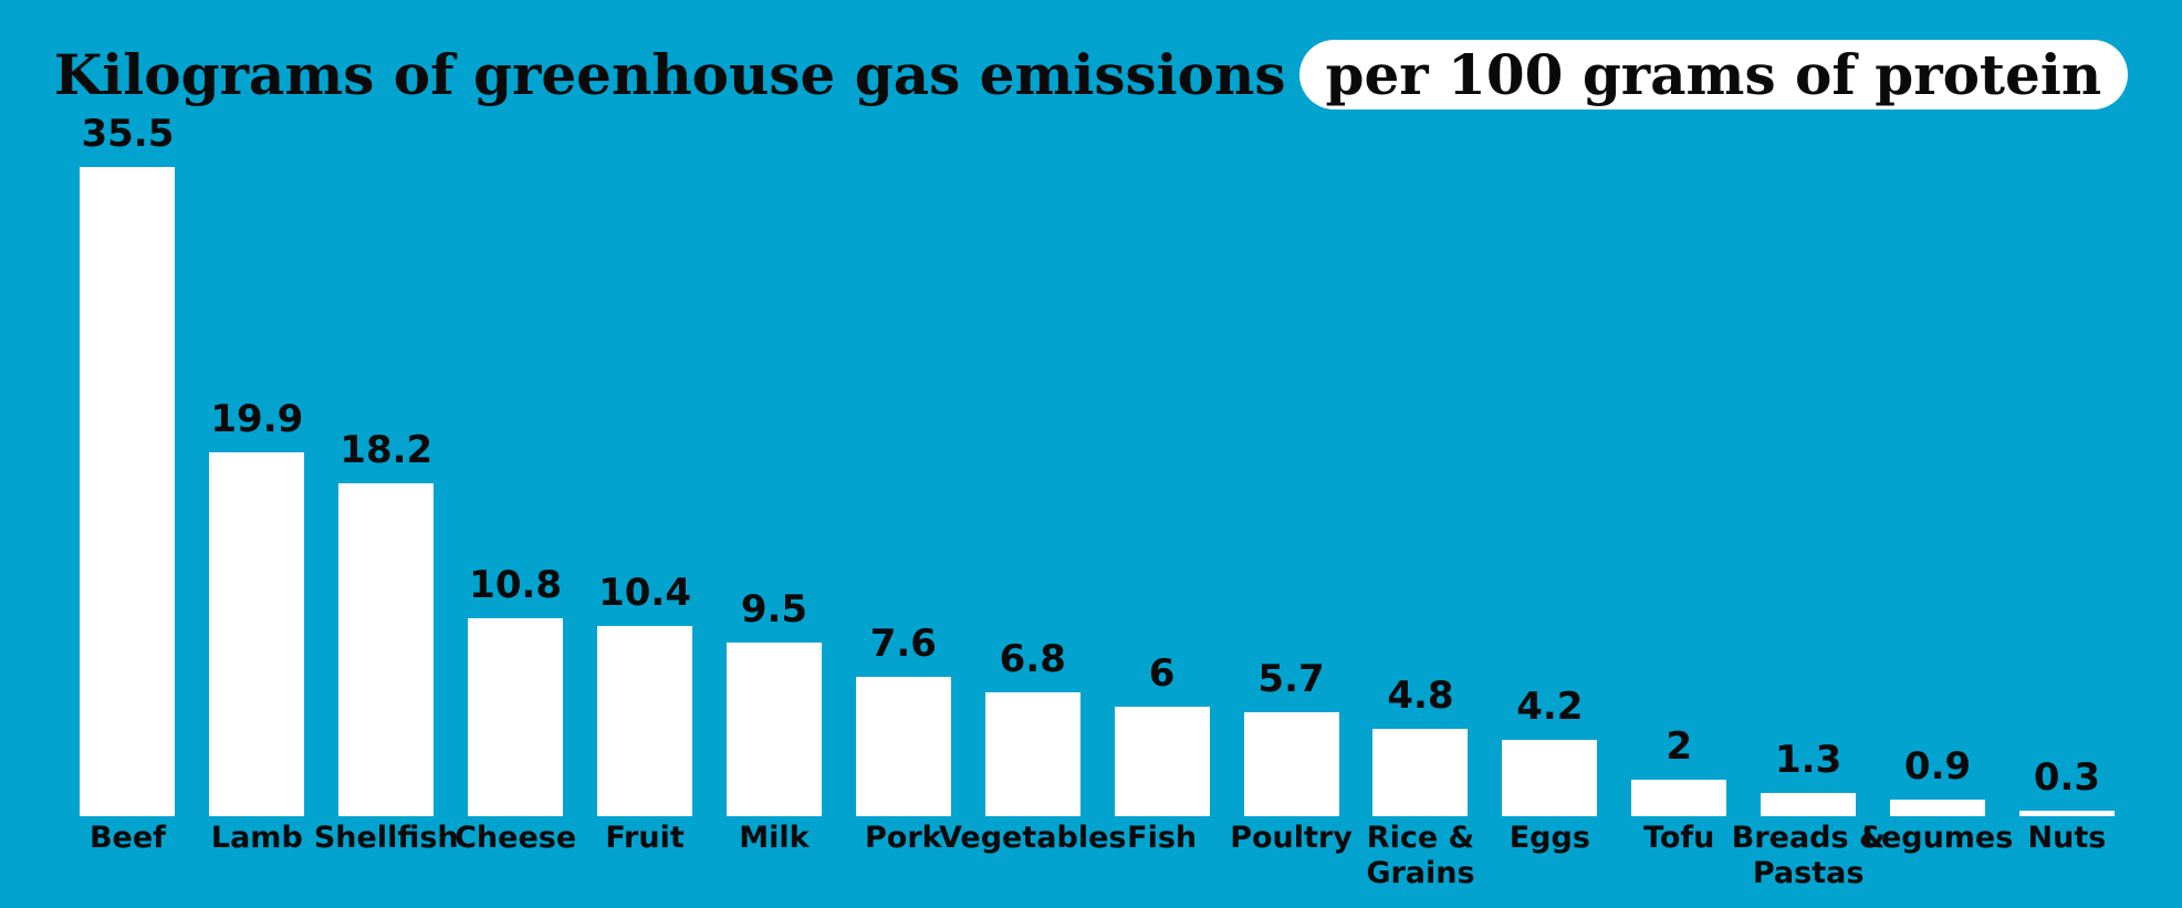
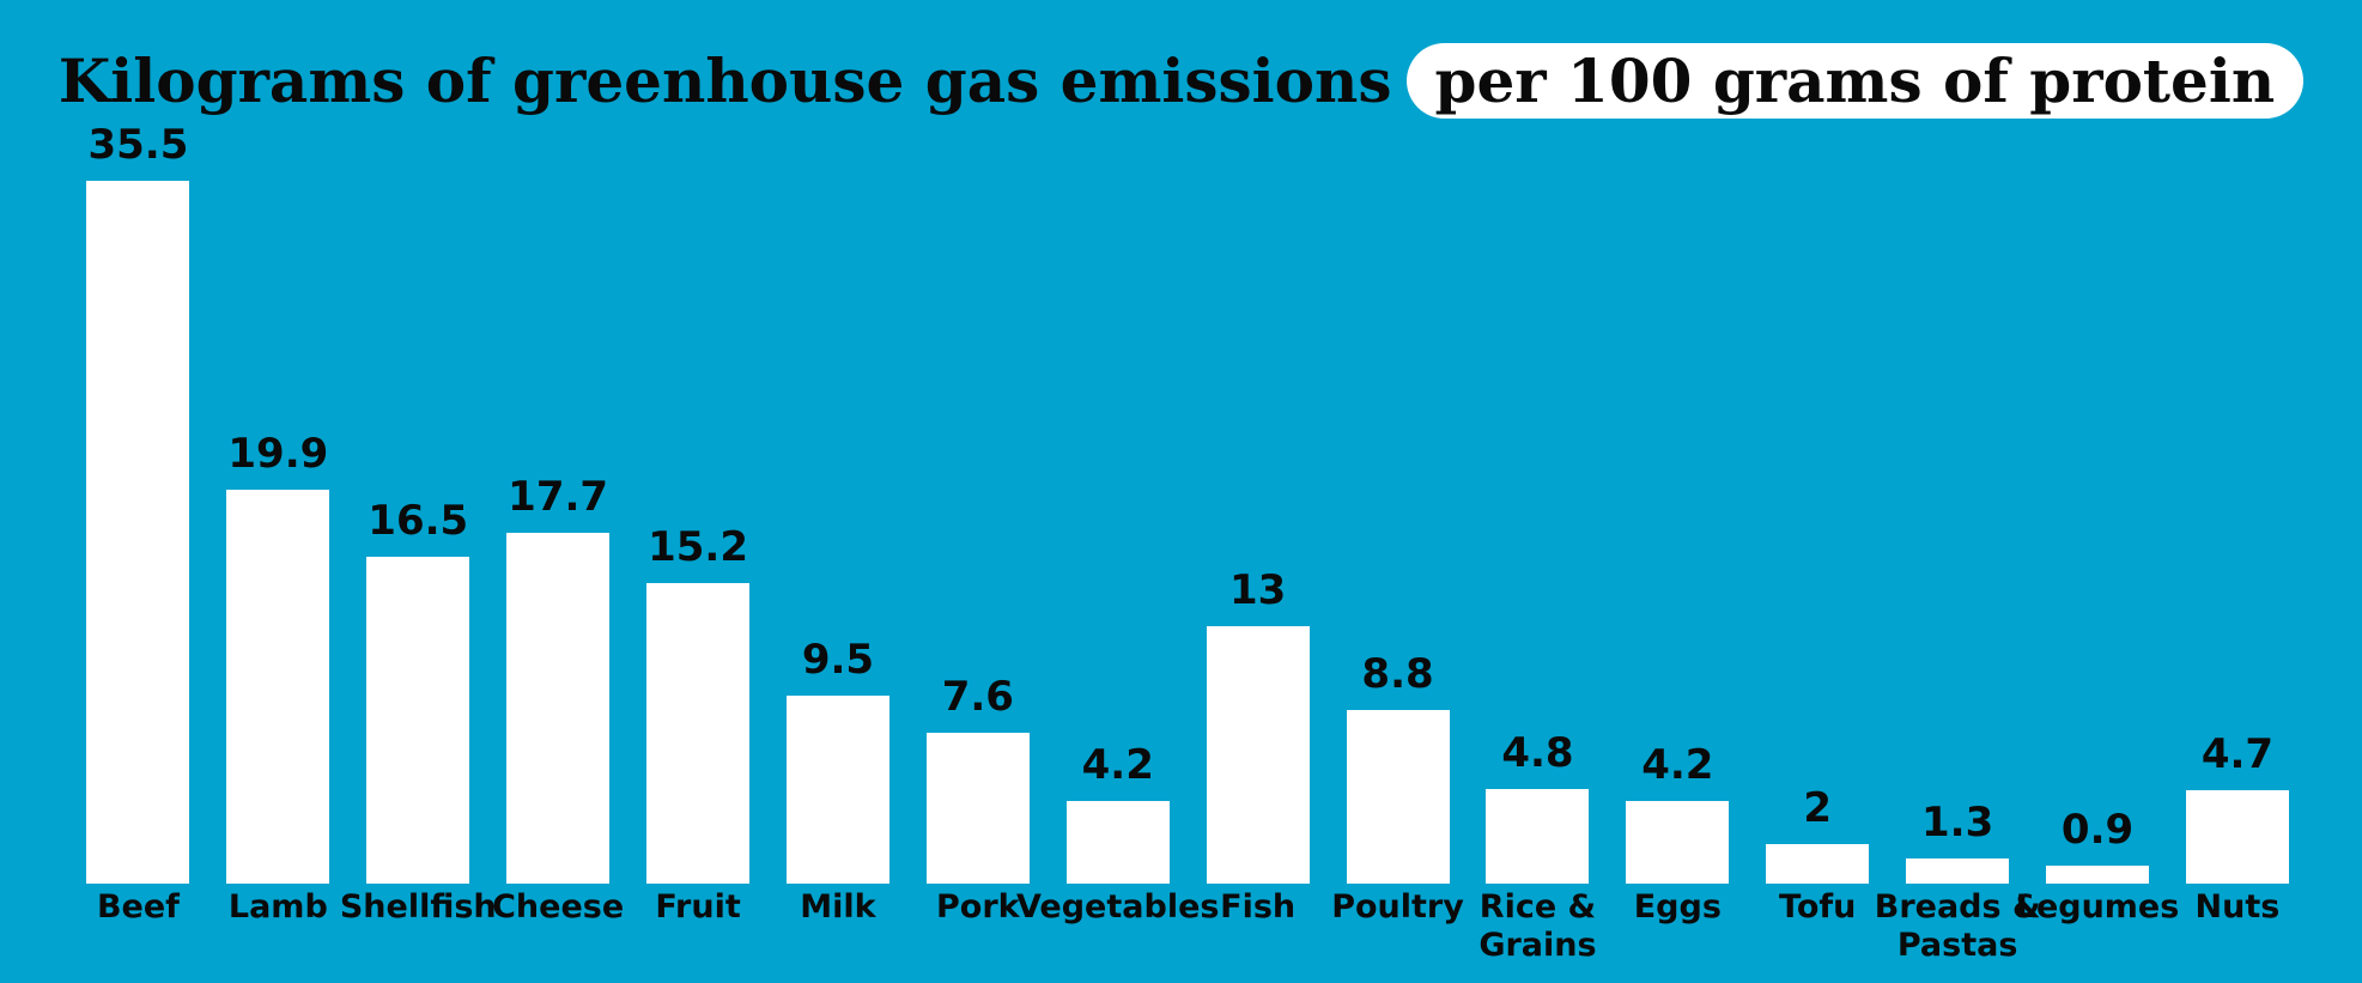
Shellfish: 18.2 -> 16.5
Cheese: 10.8 -> 17.7
Fruit: 10.4 -> 15.2
Vegetables: 6.8 -> 4.2
Fish: 6 -> 13
Poultry: 5.7 -> 8.8
Nuts: 0.3 -> 4.7
